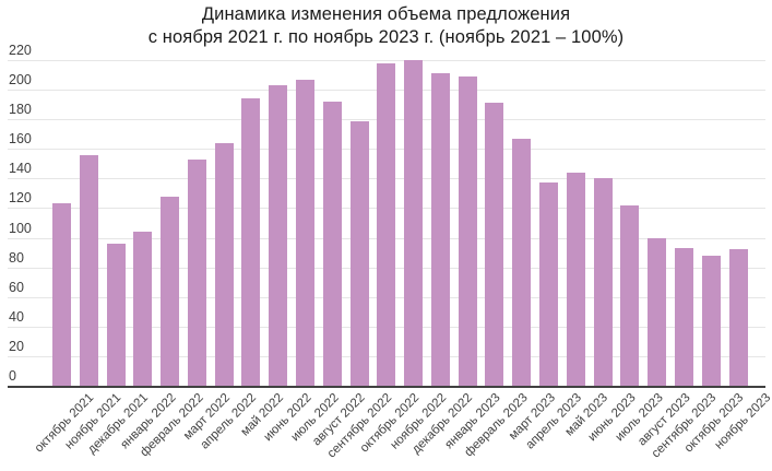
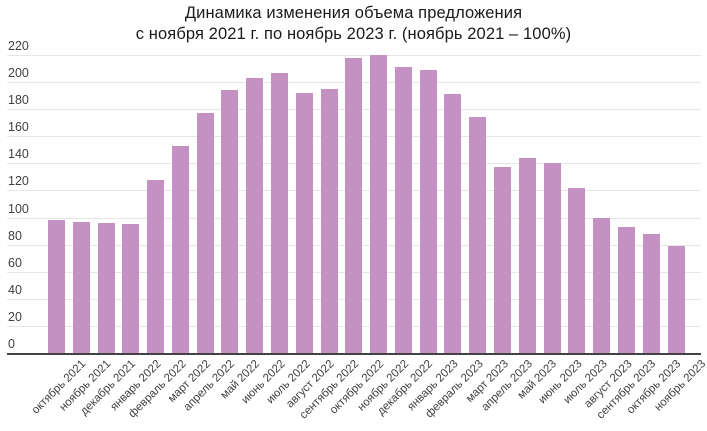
октябрь 2021: 123 -> 98
ноябрь 2021: 156 -> 97
январь 2022: 104 -> 95
апрель 2022: 164 -> 177
сентябрь 2022: 179 -> 195
март 2023: 167 -> 174
ноябрь 2023: 92 -> 79
